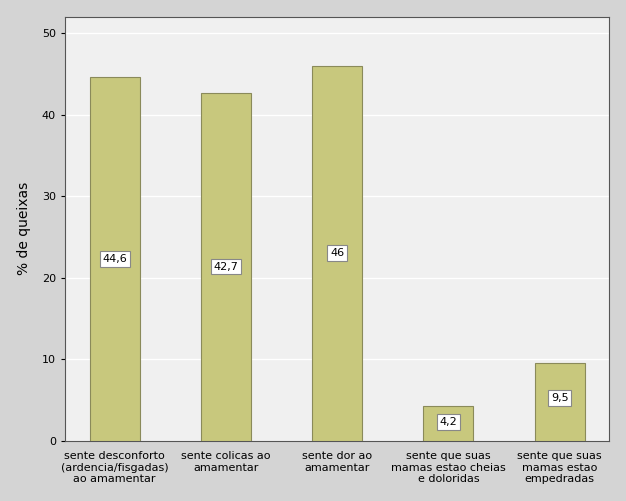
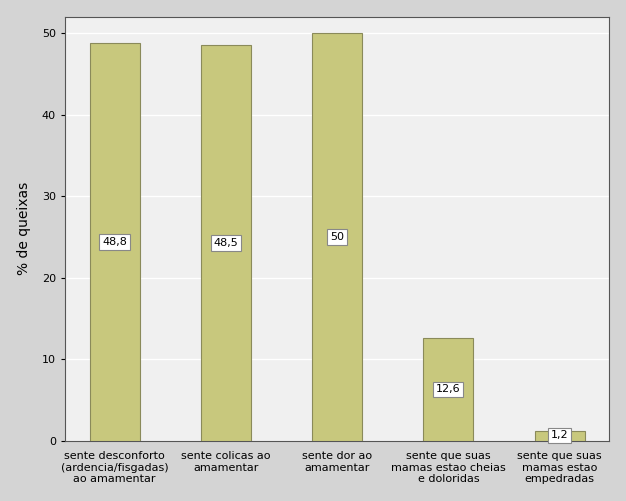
sente desconforto (ardencia/fisgadas) ao amamentar: 44,6 -> 48,8
sente colicas ao amamentar: 42,7 -> 48,5
sente dor ao amamentar: 46 -> 50
sente que suas mamas estao cheias e doloridas: 4,2 -> 12,6
sente que suas mamas estao empedradas: 9,5 -> 1,2
